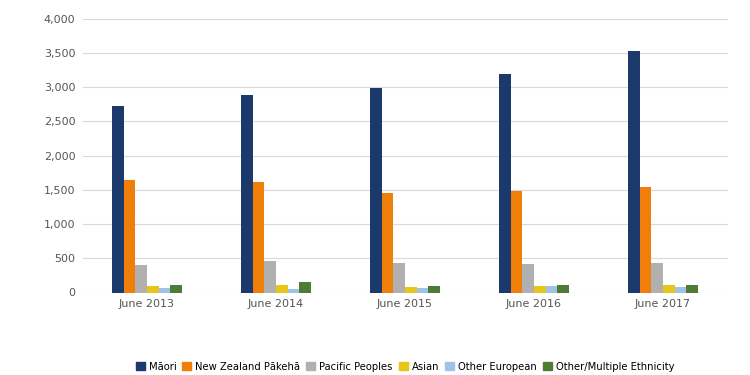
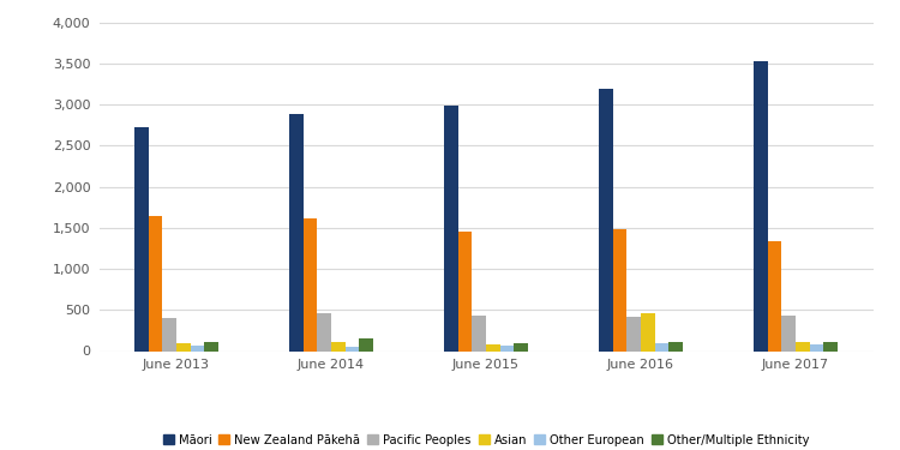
Asian/June 2016: 100 -> 460
New Zealand Pākehā/June 2017: 1,540 -> 1,340
